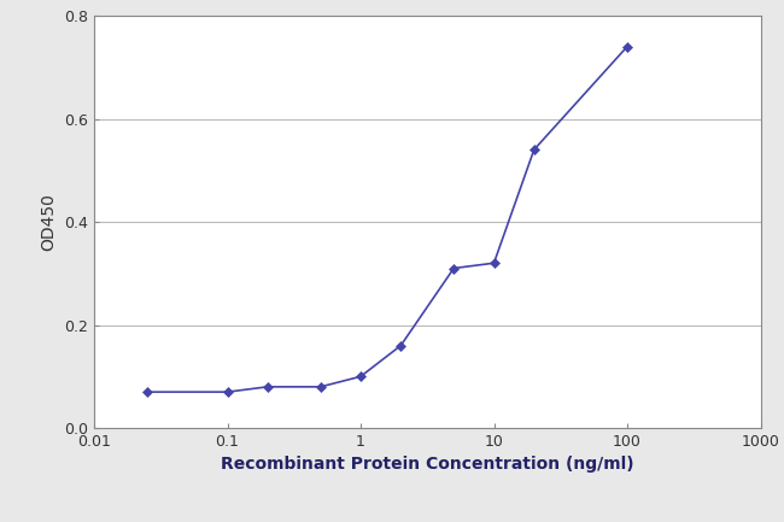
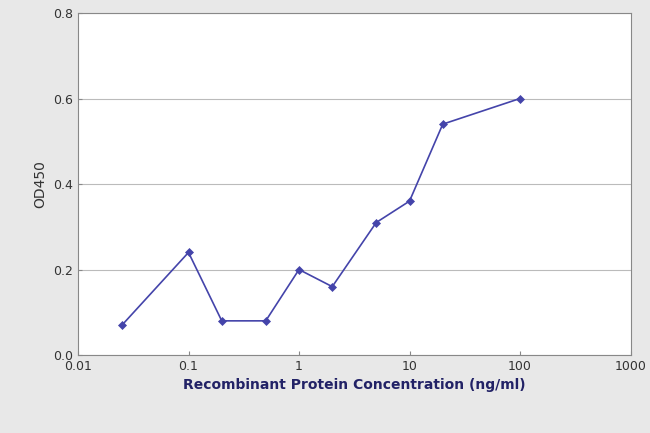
0.1: 0.07 -> 0.24
1: 0.10 -> 0.20
10: 0.32 -> 0.36
100: 0.74 -> 0.60
